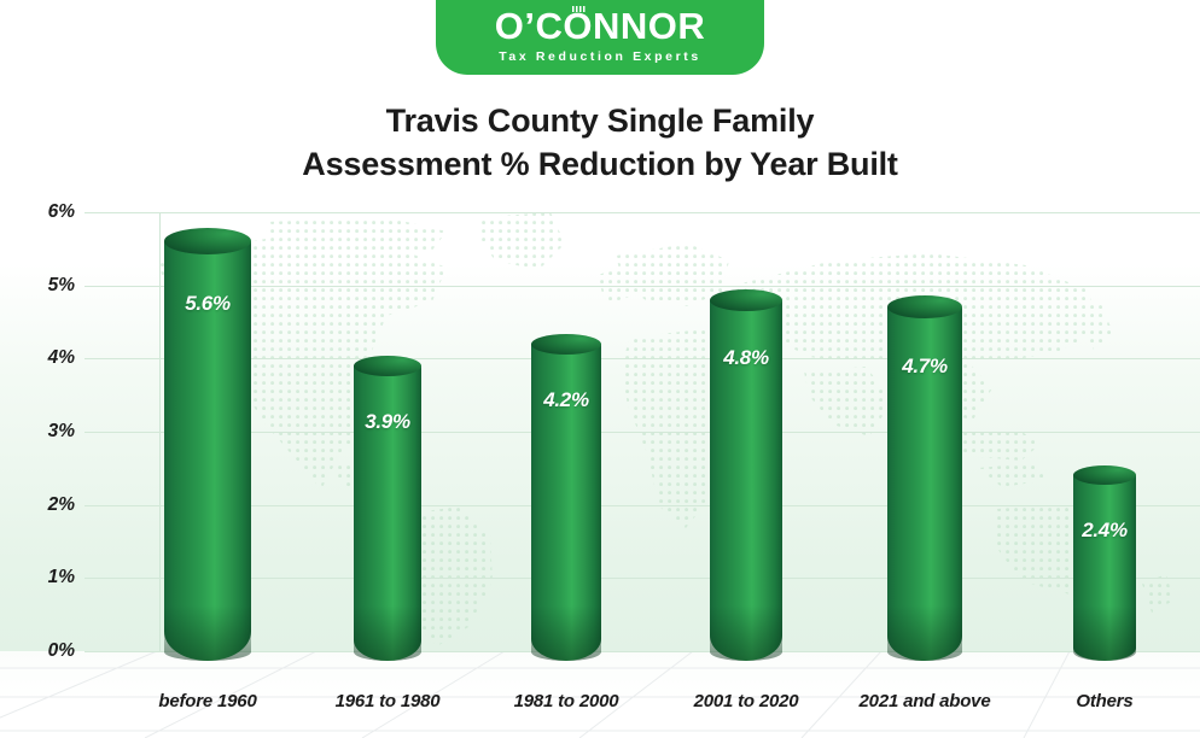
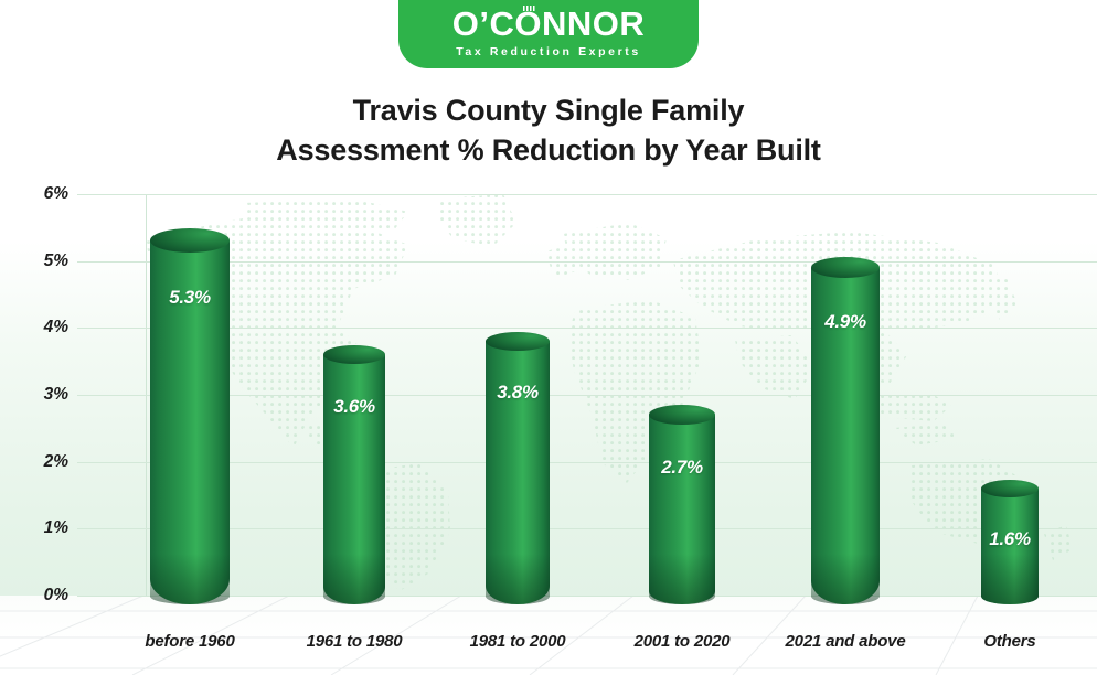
before 1960: 5.6% -> 5.3%
1961 to 1980: 3.9% -> 3.6%
1981 to 2000: 4.2% -> 3.8%
2001 to 2020: 4.8% -> 2.7%
2021 and above: 4.7% -> 4.9%
Others: 2.4% -> 1.6%
